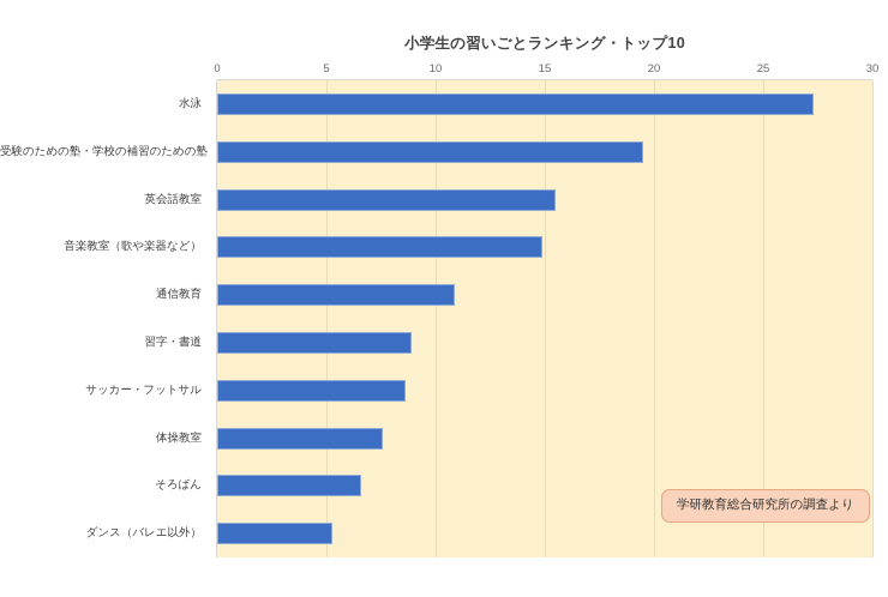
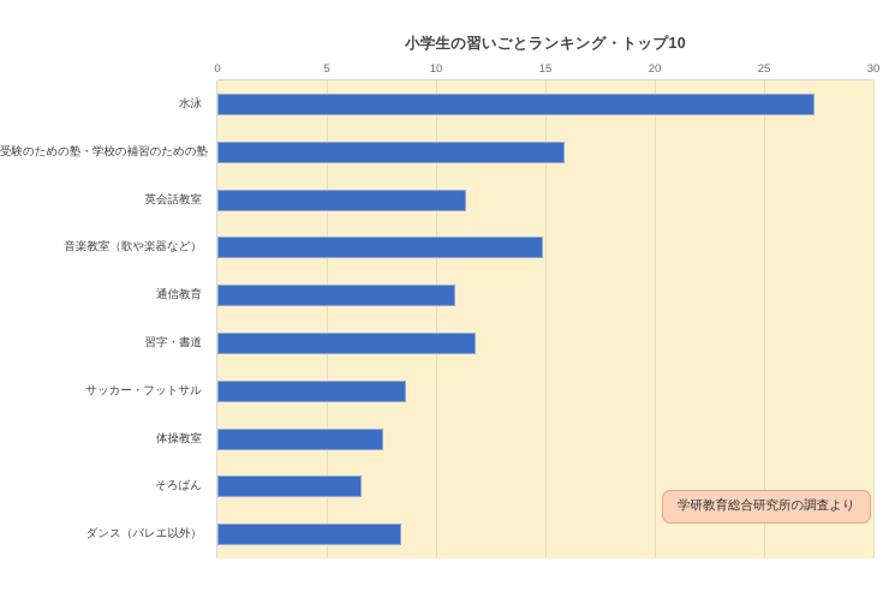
受験のための塾・学校の補習のための塾: 19.5 -> 15.9
英会話教室: 15.5 -> 11.4
習字・書道: 8.9 -> 11.8
ダンス（バレエ以外）: 5.3 -> 8.4
